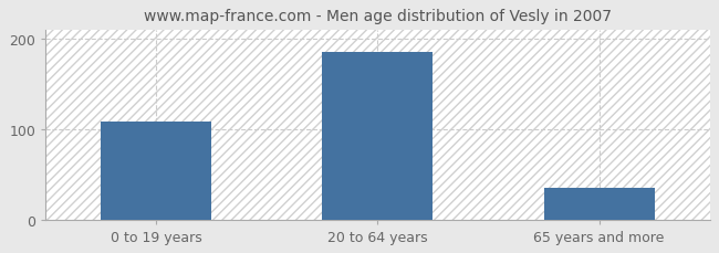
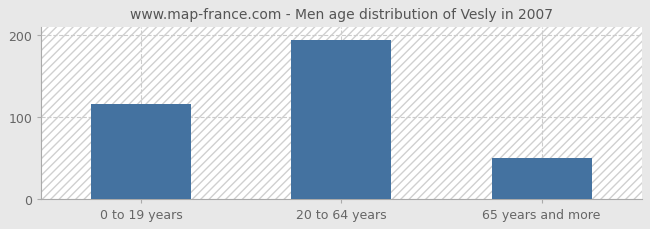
0 to 19 years: 108 -> 116
20 to 64 years: 185 -> 194
65 years and more: 35 -> 50
